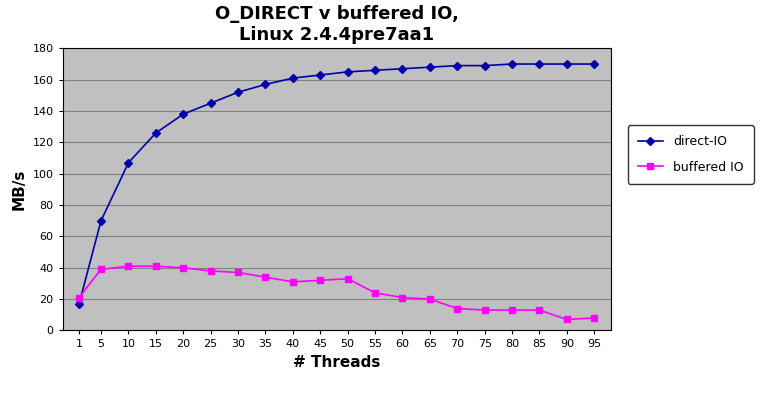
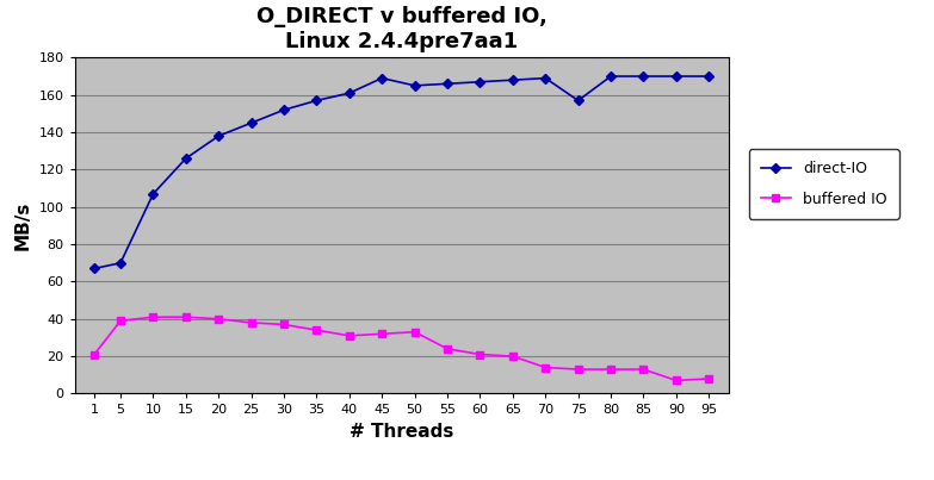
direct-IO/1: 17 -> 67
direct-IO/45: 163 -> 169
direct-IO/75: 169 -> 157
